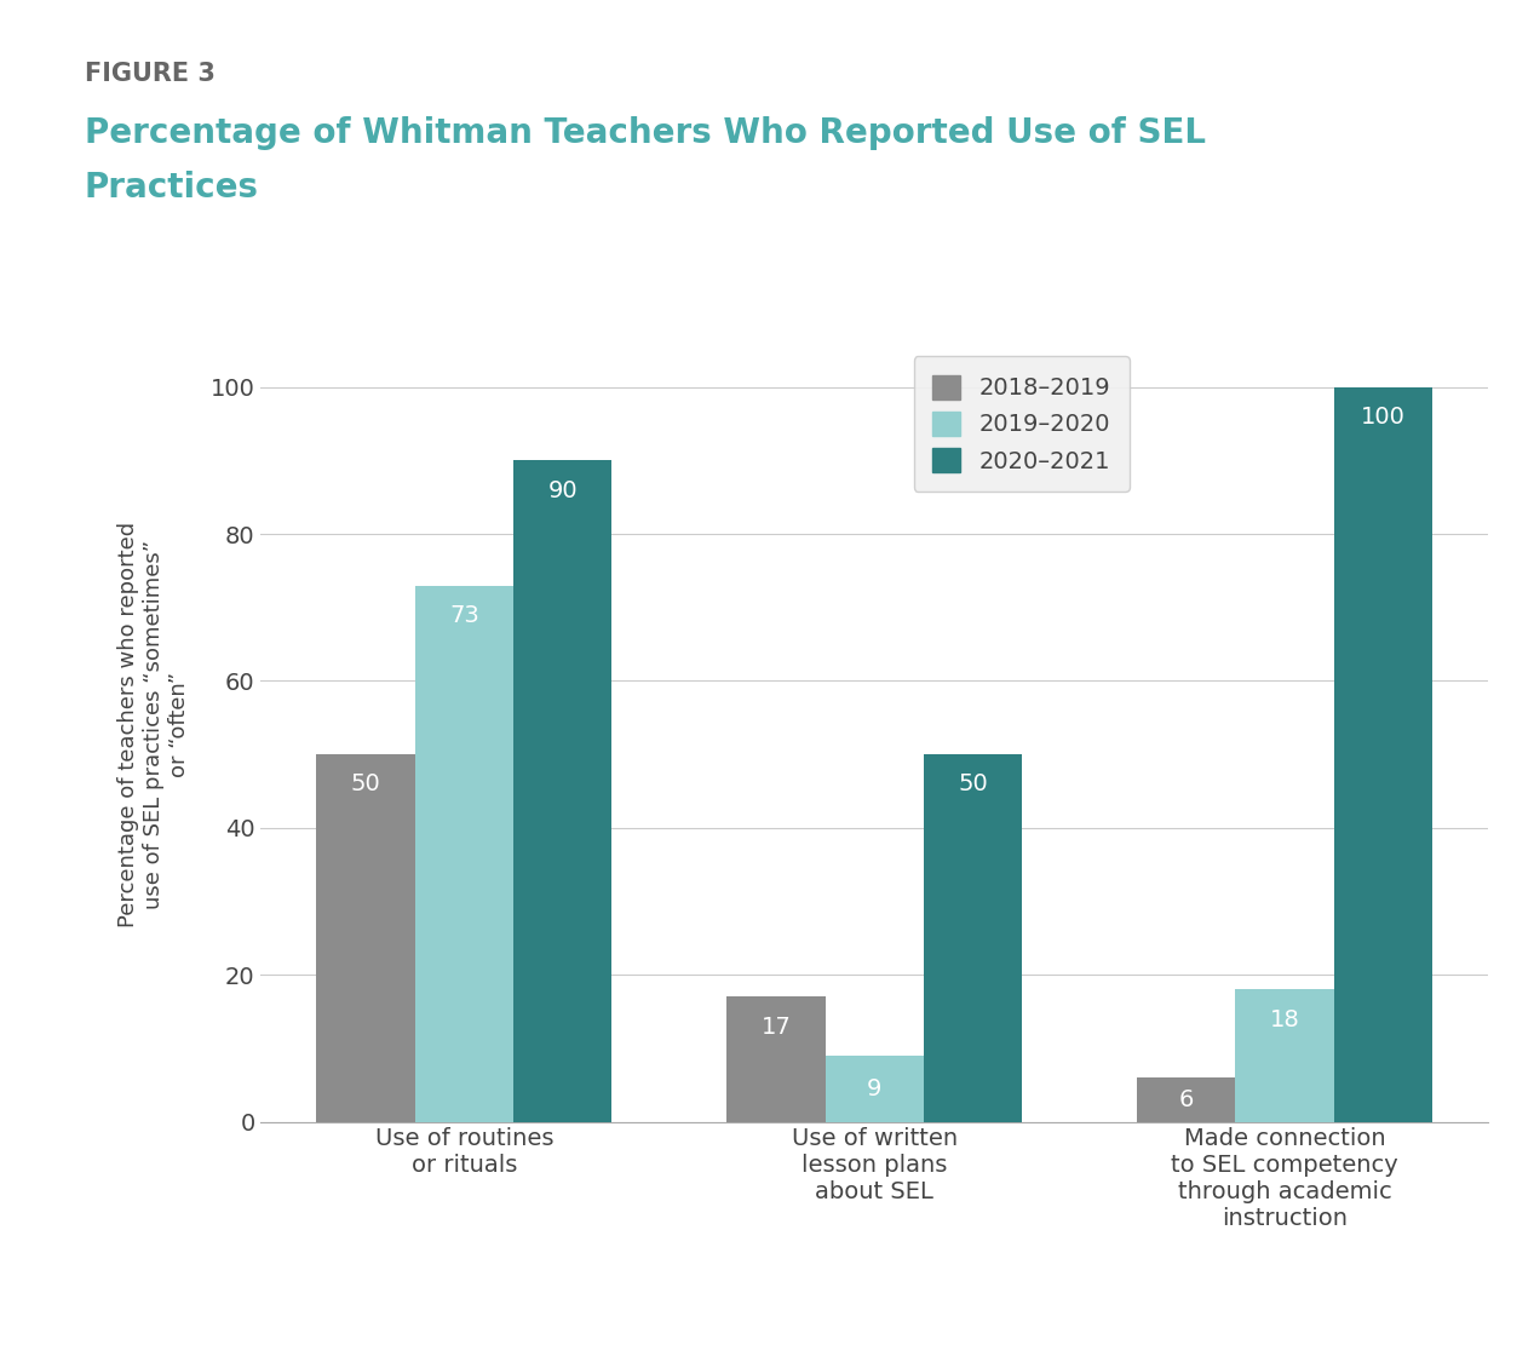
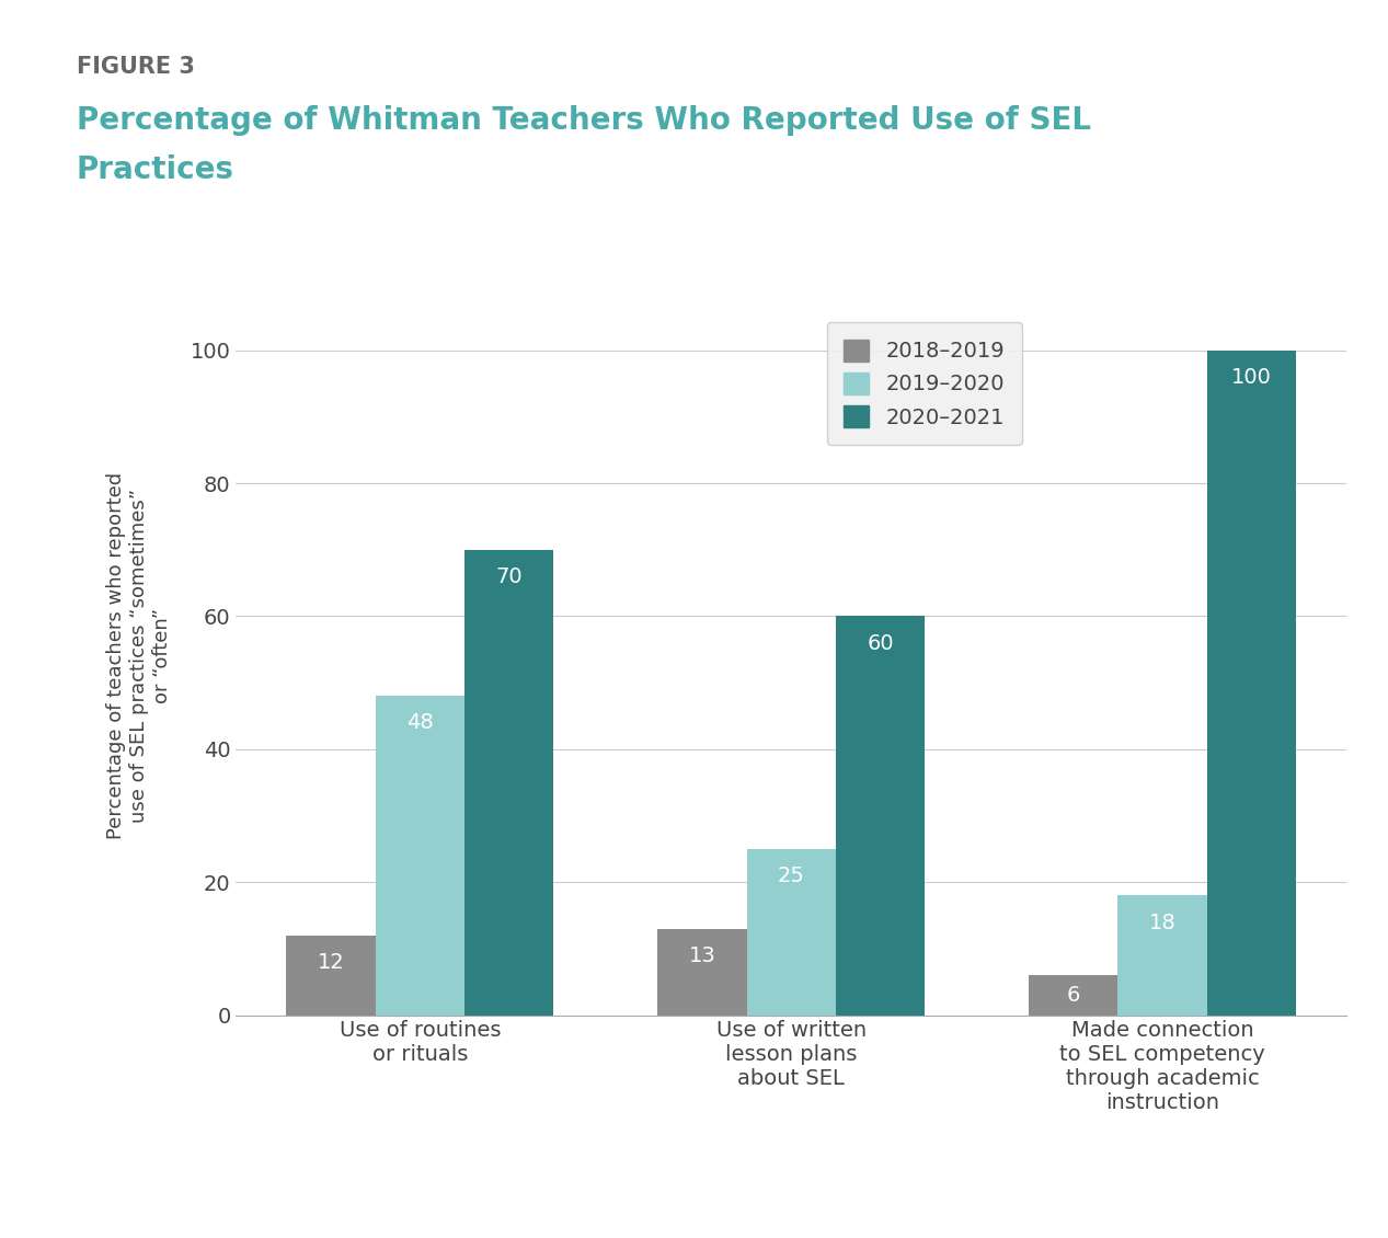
2018–2019/Use of routines or rituals: 50 -> 12
2019–2020/Use of routines or rituals: 73 -> 48
2020–2021/Use of routines or rituals: 90 -> 70
2018–2019/Use of written lesson plans about SEL: 17 -> 13
2019–2020/Use of written lesson plans about SEL: 9 -> 25
2020–2021/Use of written lesson plans about SEL: 50 -> 60
